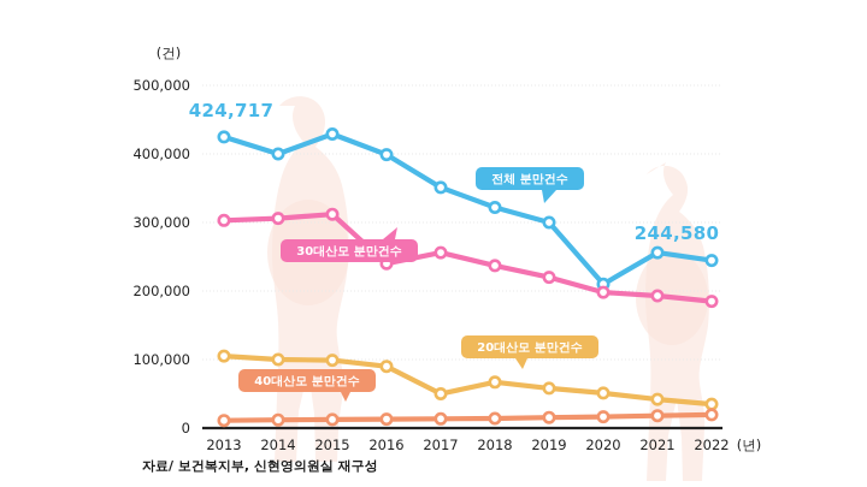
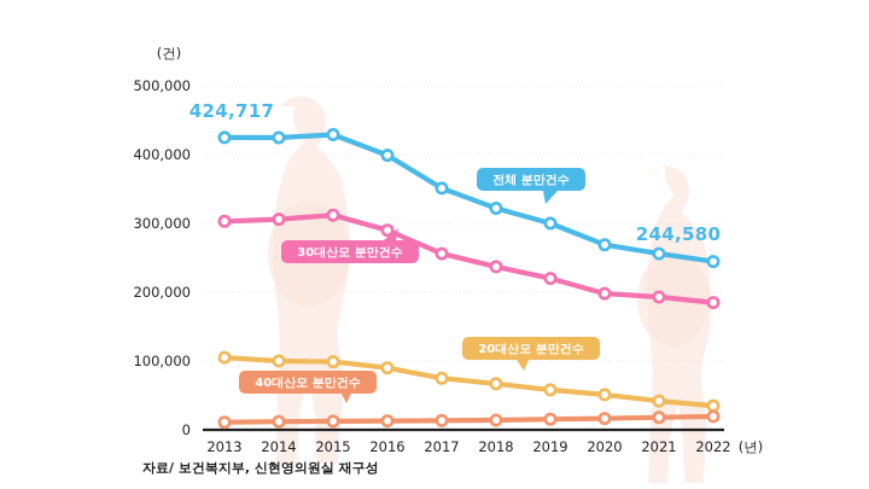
전체 분만건수/2014: 400000 -> 420000
30대산모 분만건수/2016: 240000 -> 290000
20대산모 분만건수/2017: 50000 -> 80000
전체 분만건수/2020: 210000 -> 270000
